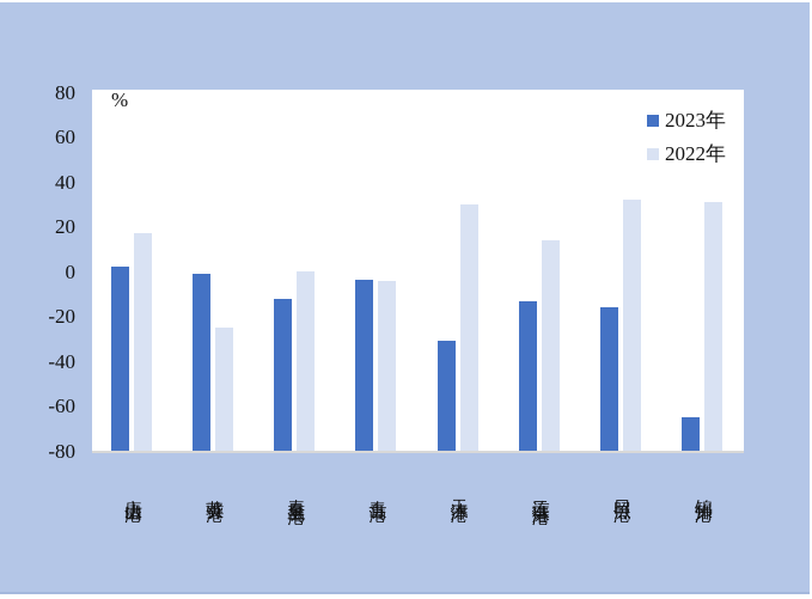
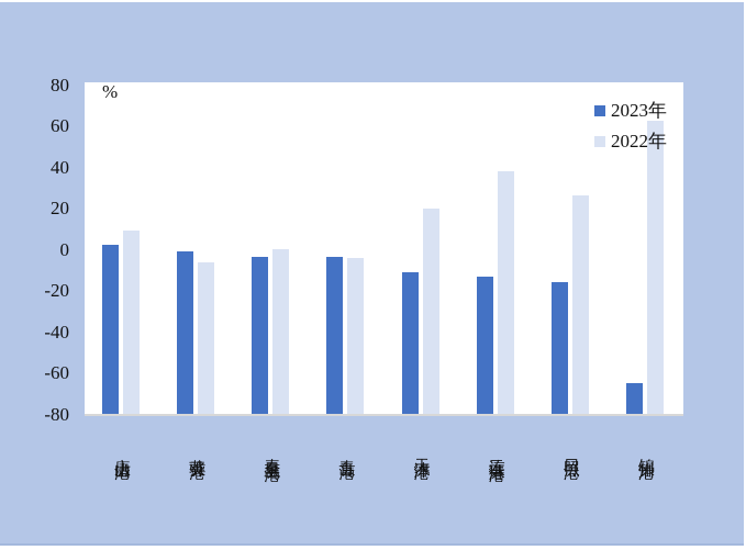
2022年/唐山港: 17 -> 9
2022年/黄骅港: -25 -> -6
2023年/秦皇岛港: -12 -> -4
2023年/天津港: -31 -> -11
2022年/天津港: 30 -> 20
2022年/连云港港: 14 -> 38
2022年/日照港: 32 -> 26
2022年/锦州港: 31 -> 62
